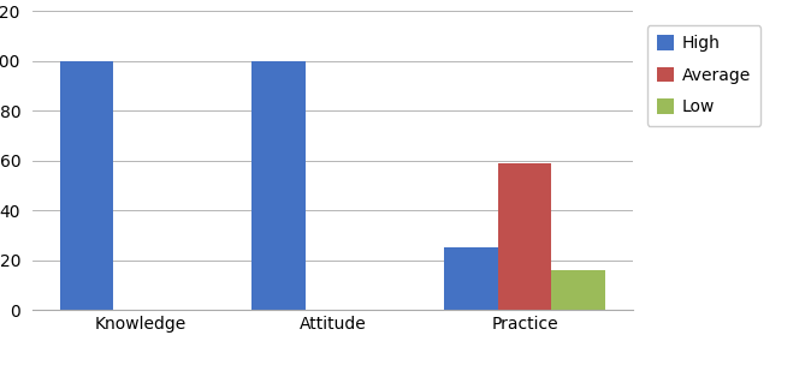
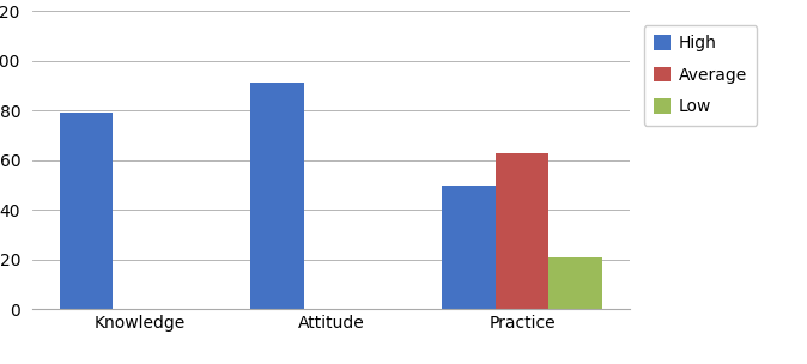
High/Knowledge: 100 -> 79
High/Attitude: 100 -> 91
High/Practice: 25 -> 50
Average/Practice: 59 -> 63
Low/Practice: 16 -> 21
